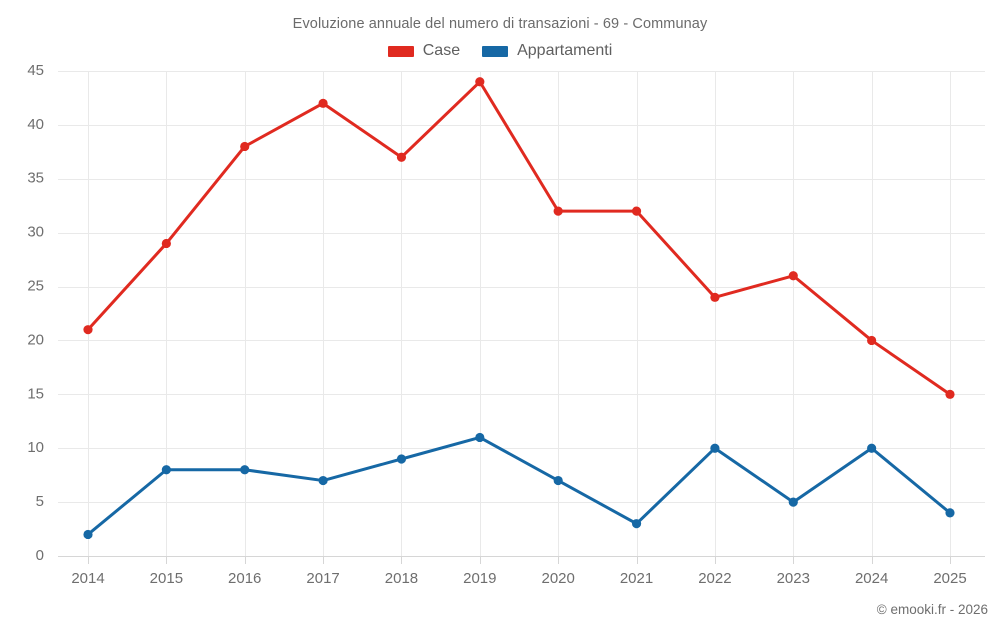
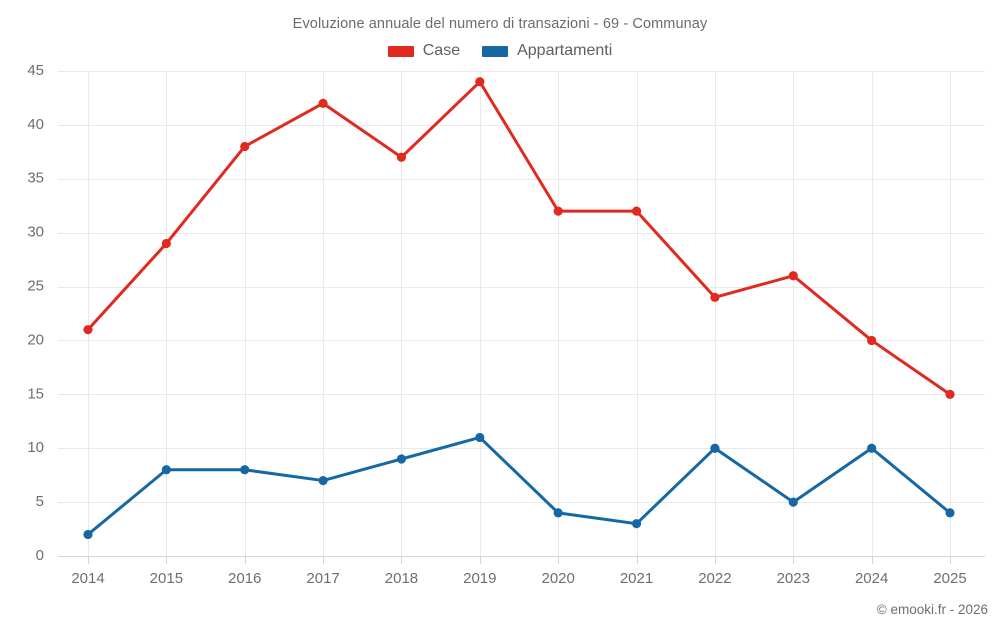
Appartamenti/2020: 7 -> 4
